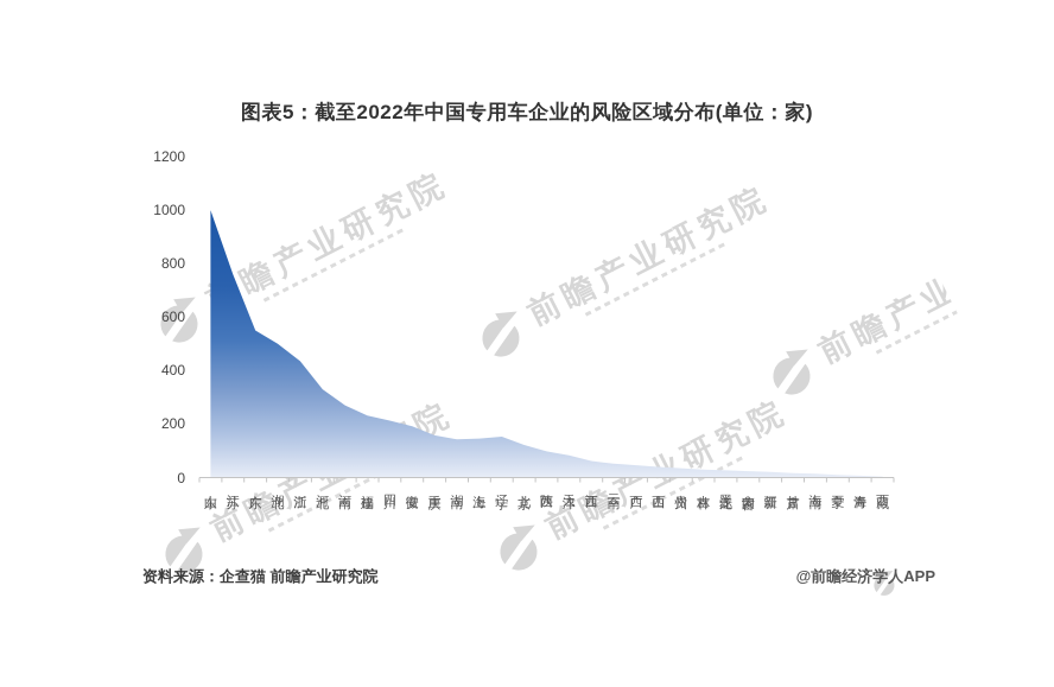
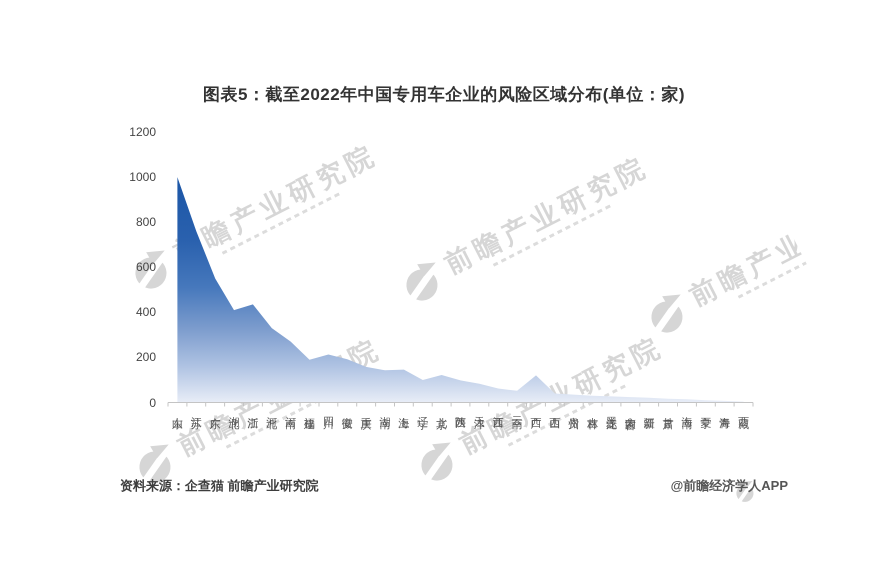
湖北: 500 -> 410
福建: 230 -> 190
辽宁: 150 -> 100
广西: 50 -> 120
